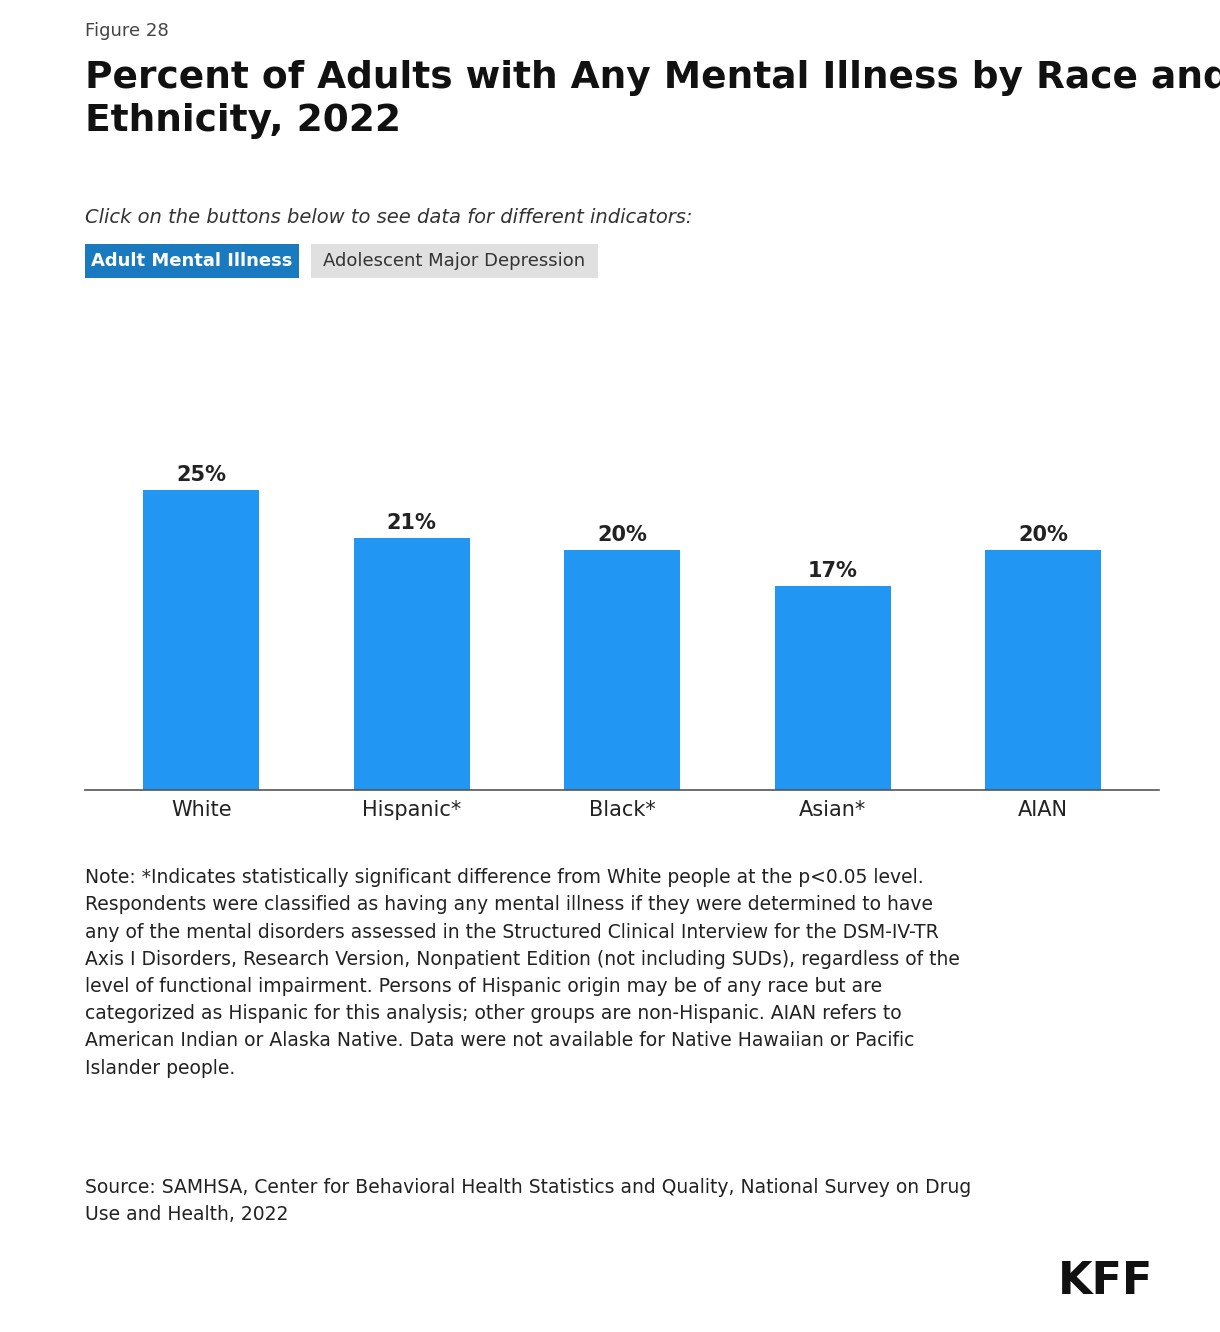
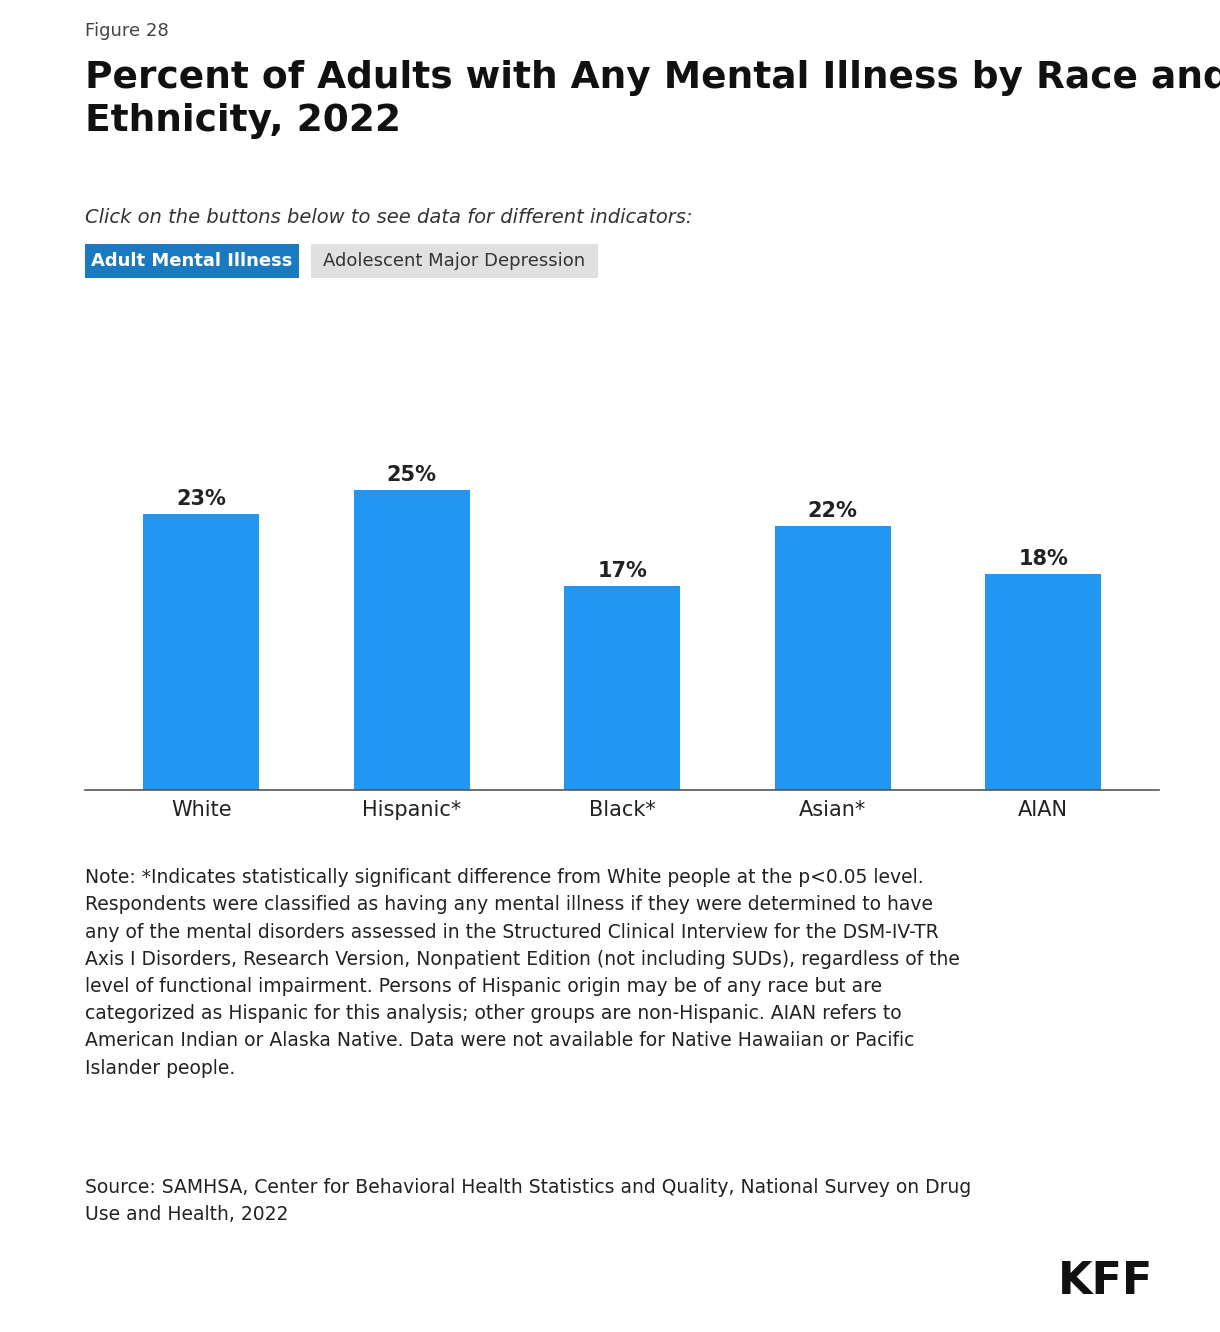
White: 25% -> 23%
Hispanic*: 21% -> 25%
Black*: 20% -> 17%
Asian*: 17% -> 22%
AIAN: 20% -> 18%
